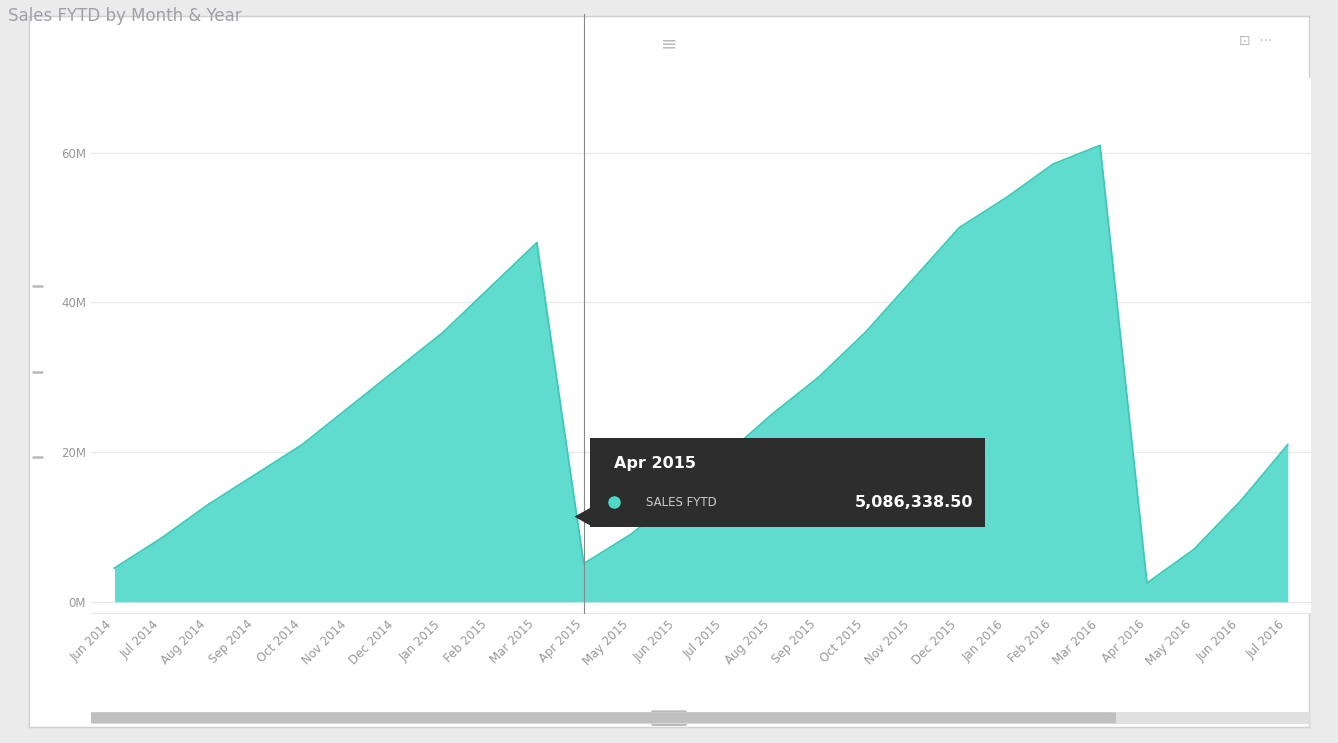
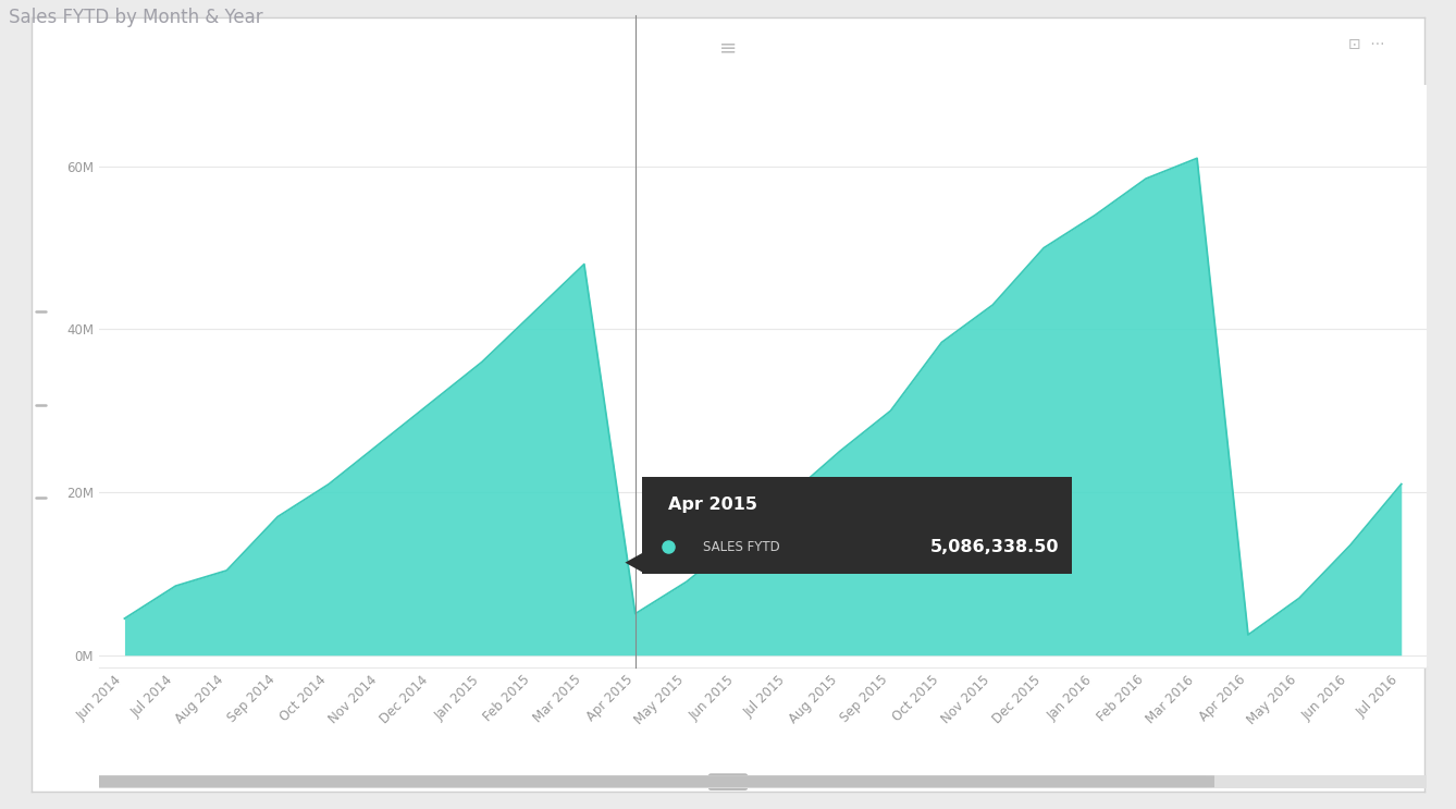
Aug 2014: 13.0M -> 10.4M
Oct 2015: 36.0M -> 38.4M
